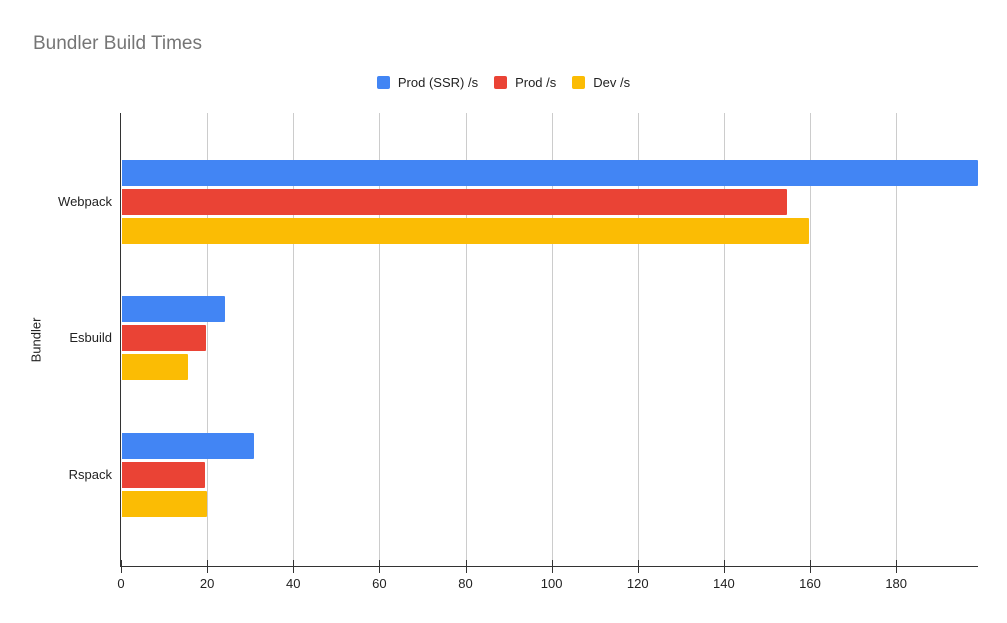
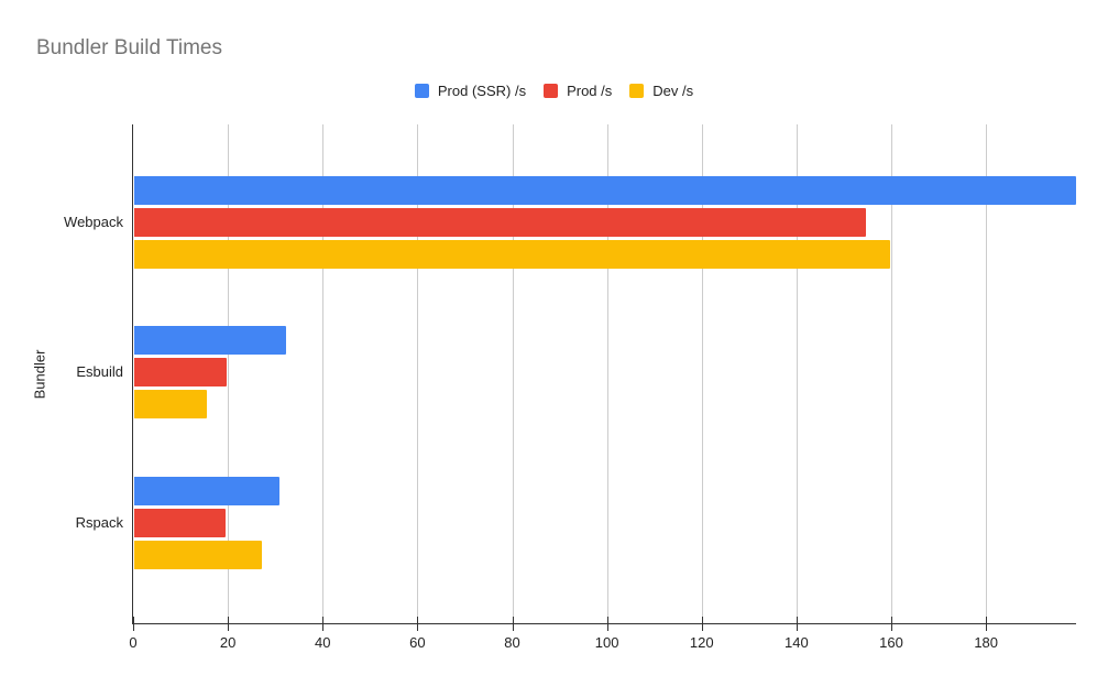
Prod (SSR) /s/Esbuild: 24 -> 32
Dev /s/Rspack: 20 -> 27
